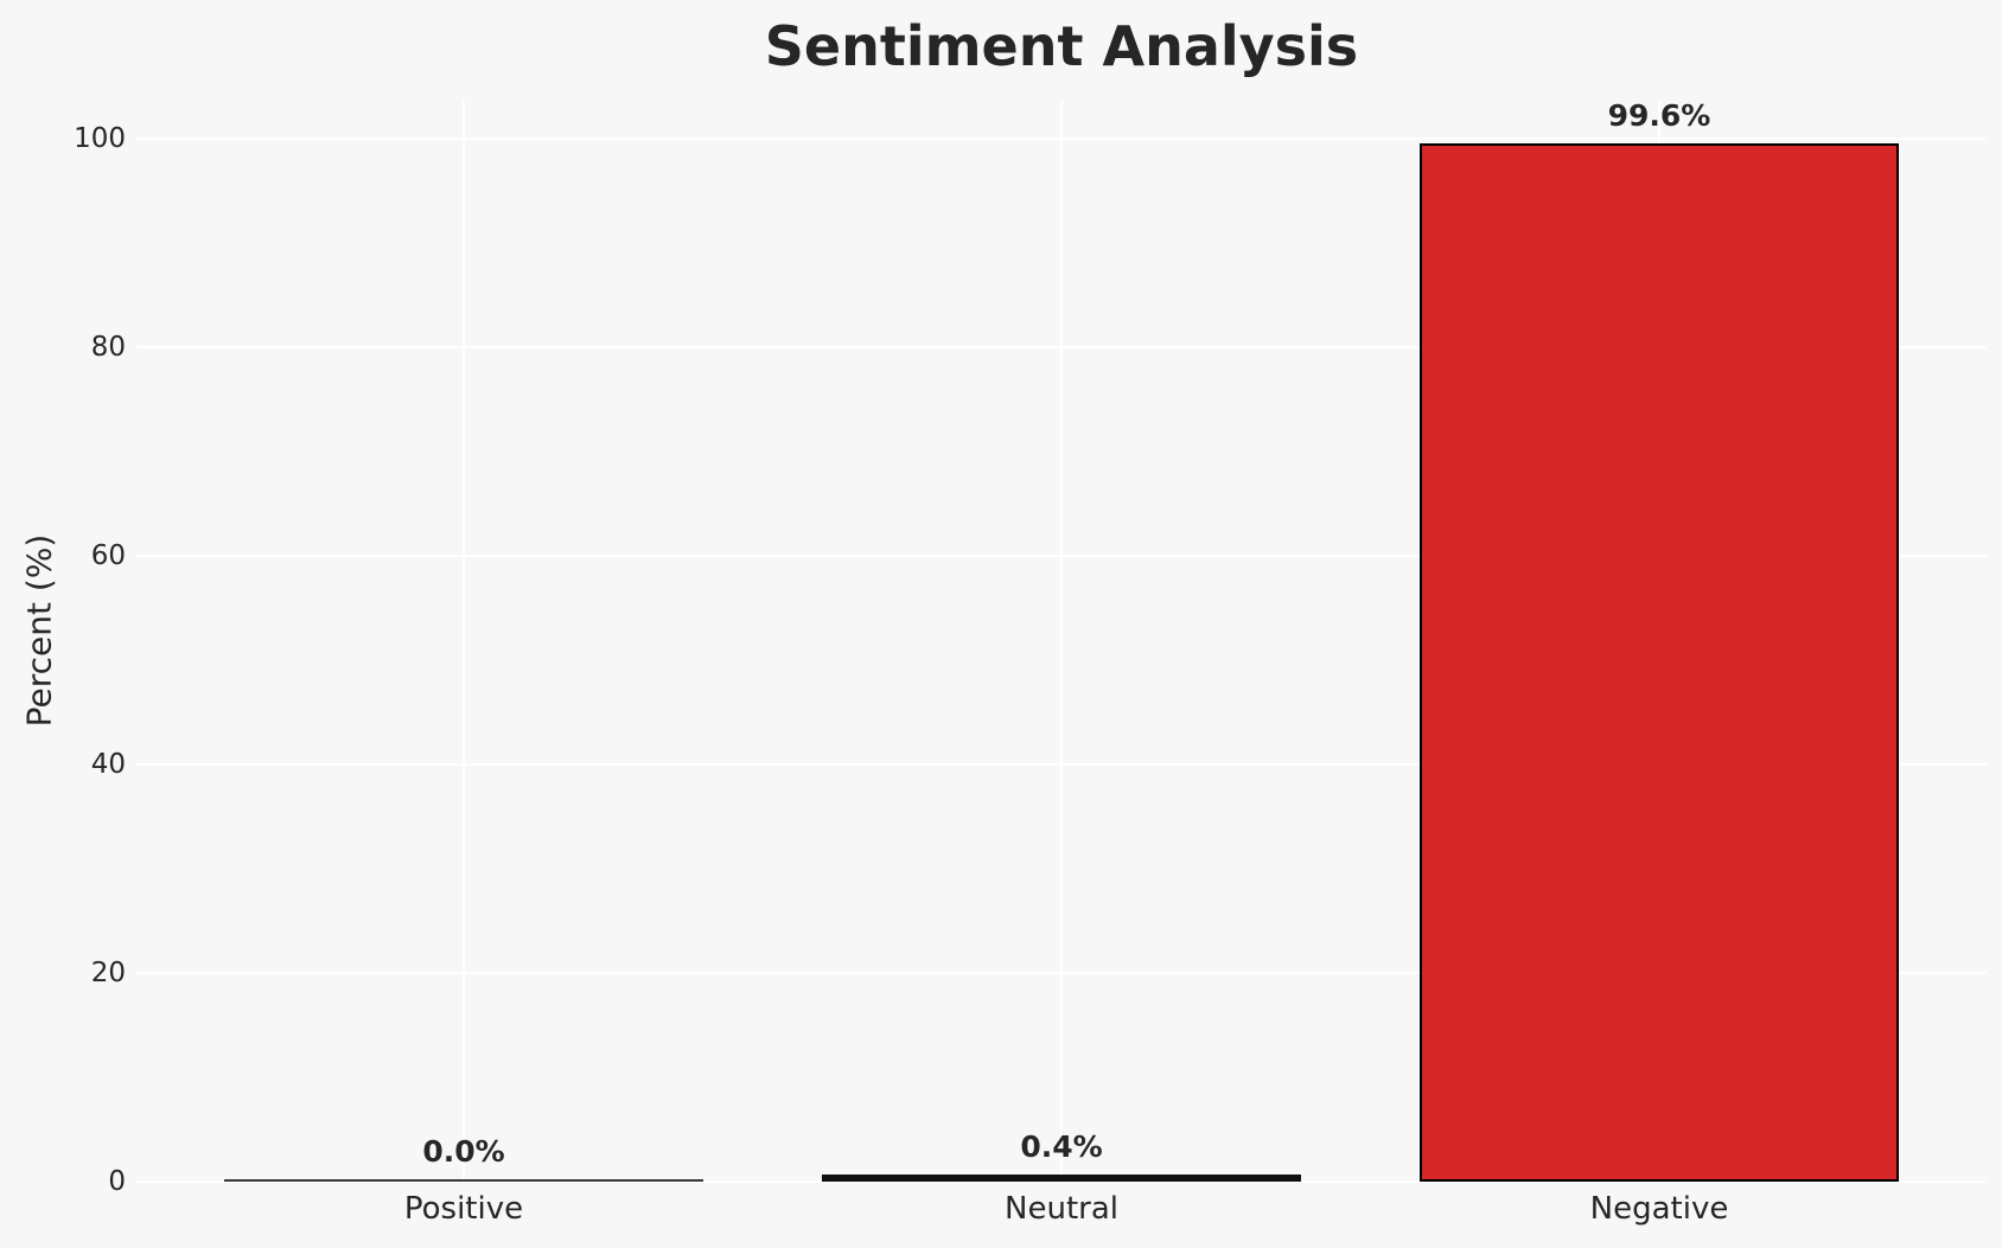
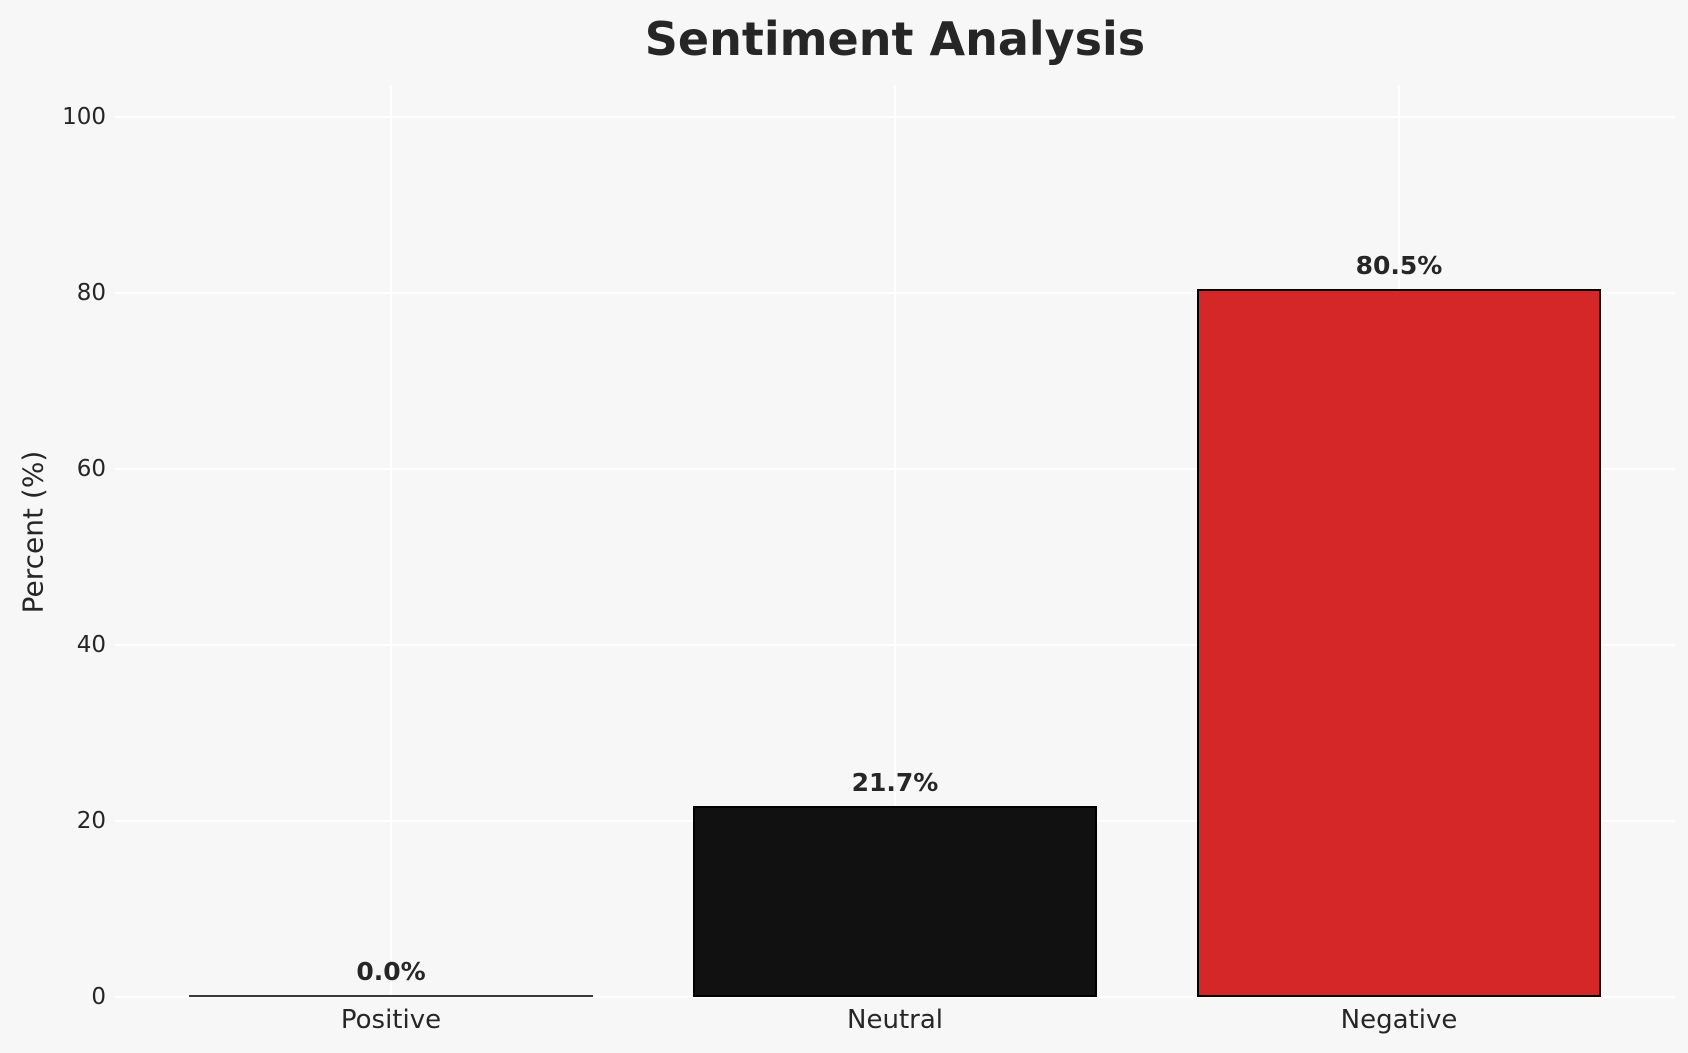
Neutral: 0.4% -> 21.7%
Negative: 99.6% -> 80.5%
